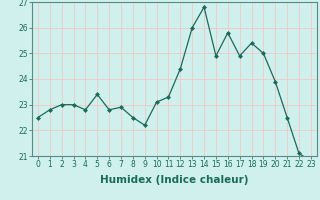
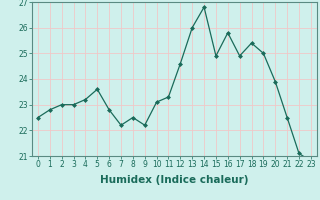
4: 22.8 -> 23.2
5: 23.4 -> 23.6
7: 22.9 -> 22.2
12: 24.4 -> 24.6
